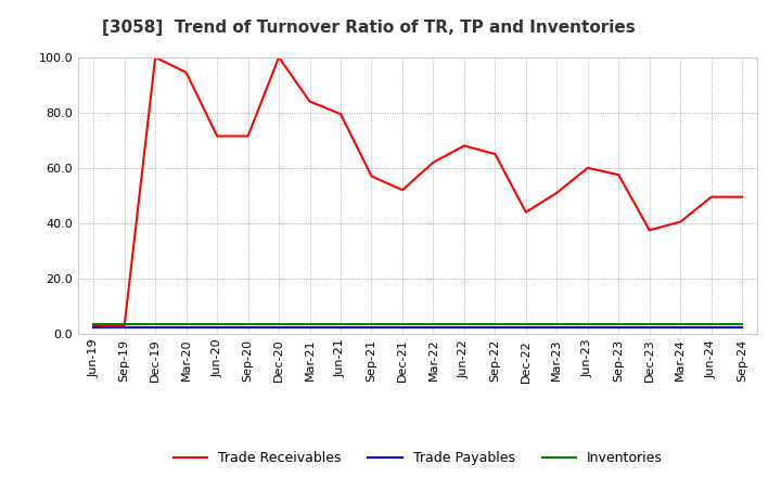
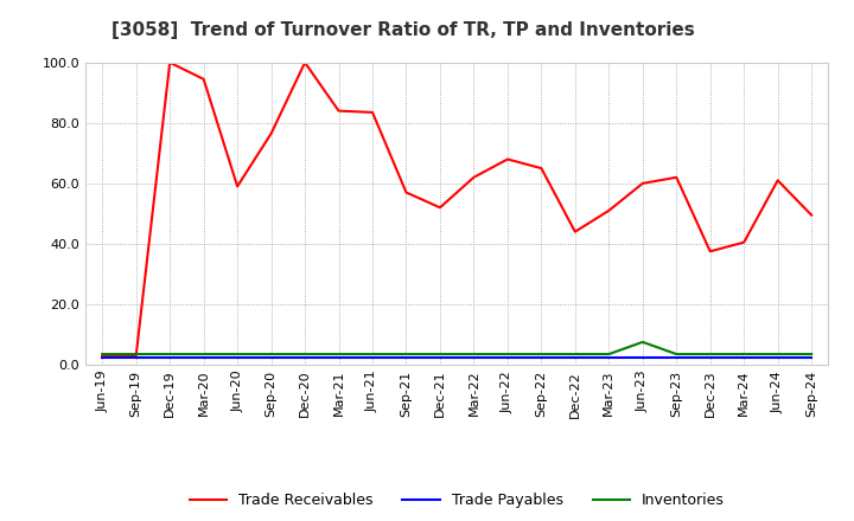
Trade Receivables/Jun-20: 71.5 -> 59.0
Trade Receivables/Sep-20: 71.5 -> 76.5
Trade Receivables/Jun-21: 79.5 -> 83.5
Inventories/Jun-23: 3.5 -> 7.5
Trade Receivables/Sep-23: 57.5 -> 62.0
Trade Receivables/Jun-24: 49.5 -> 61.0
